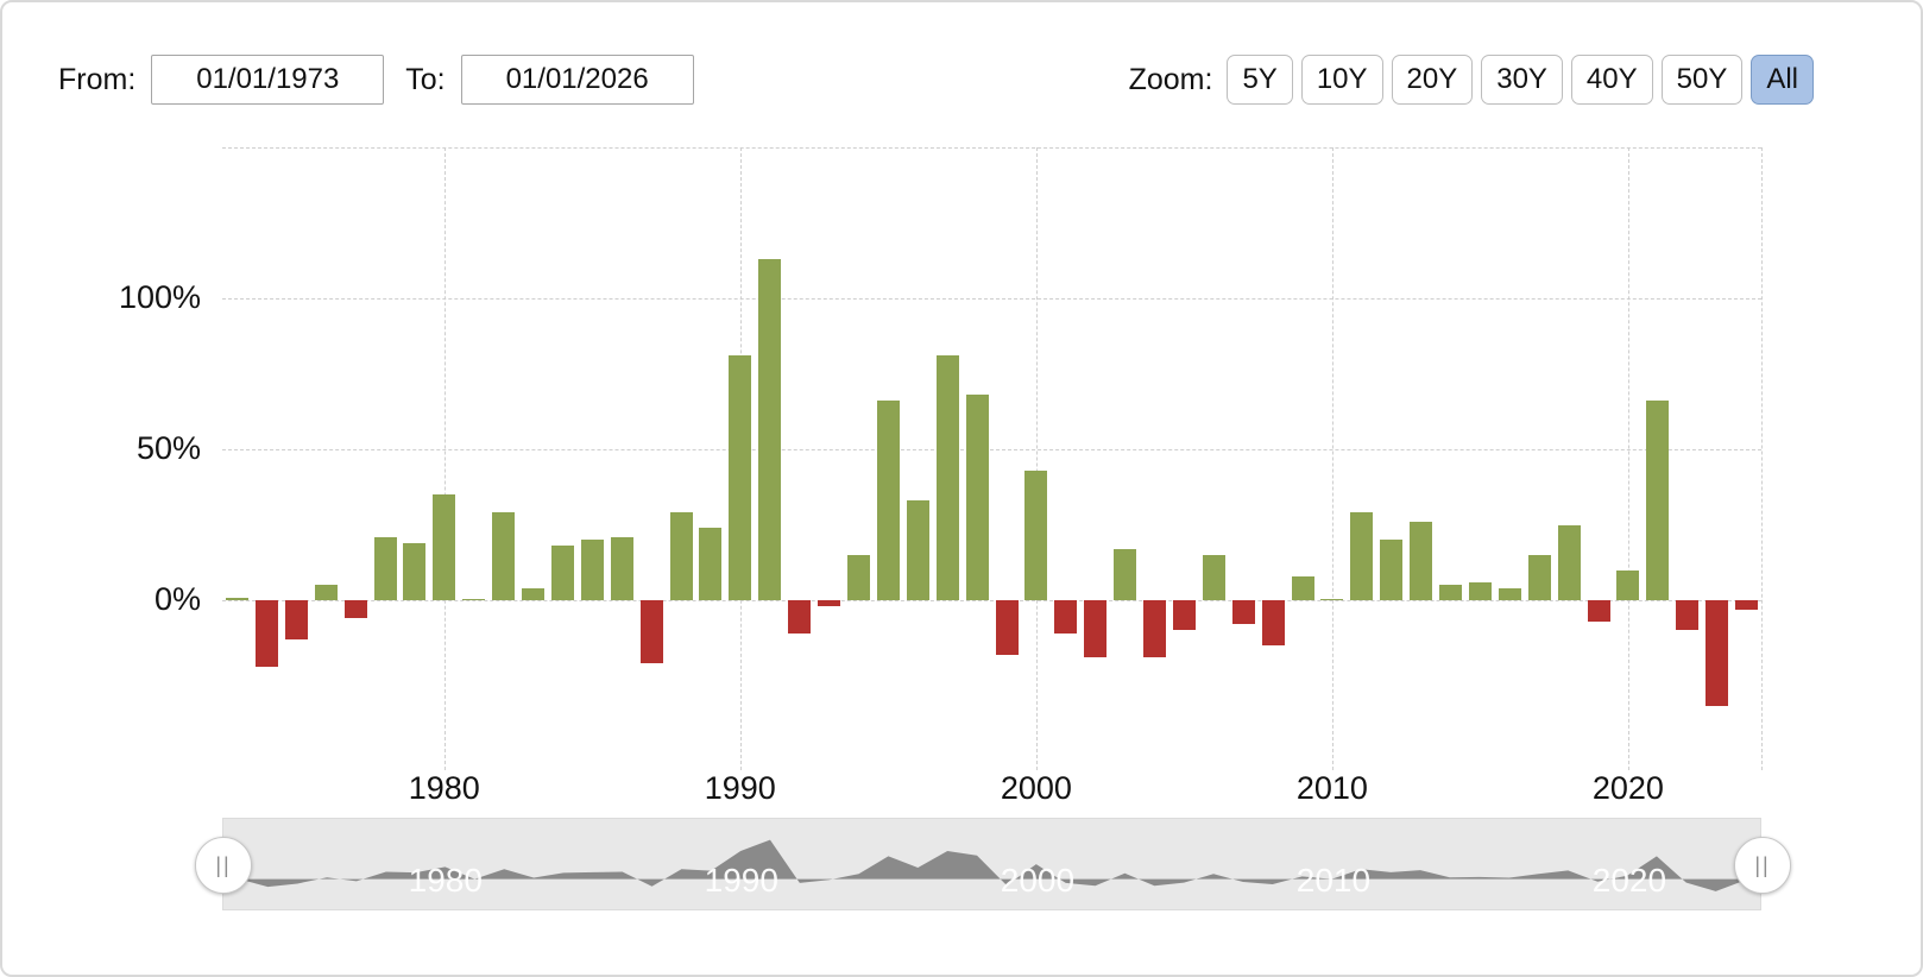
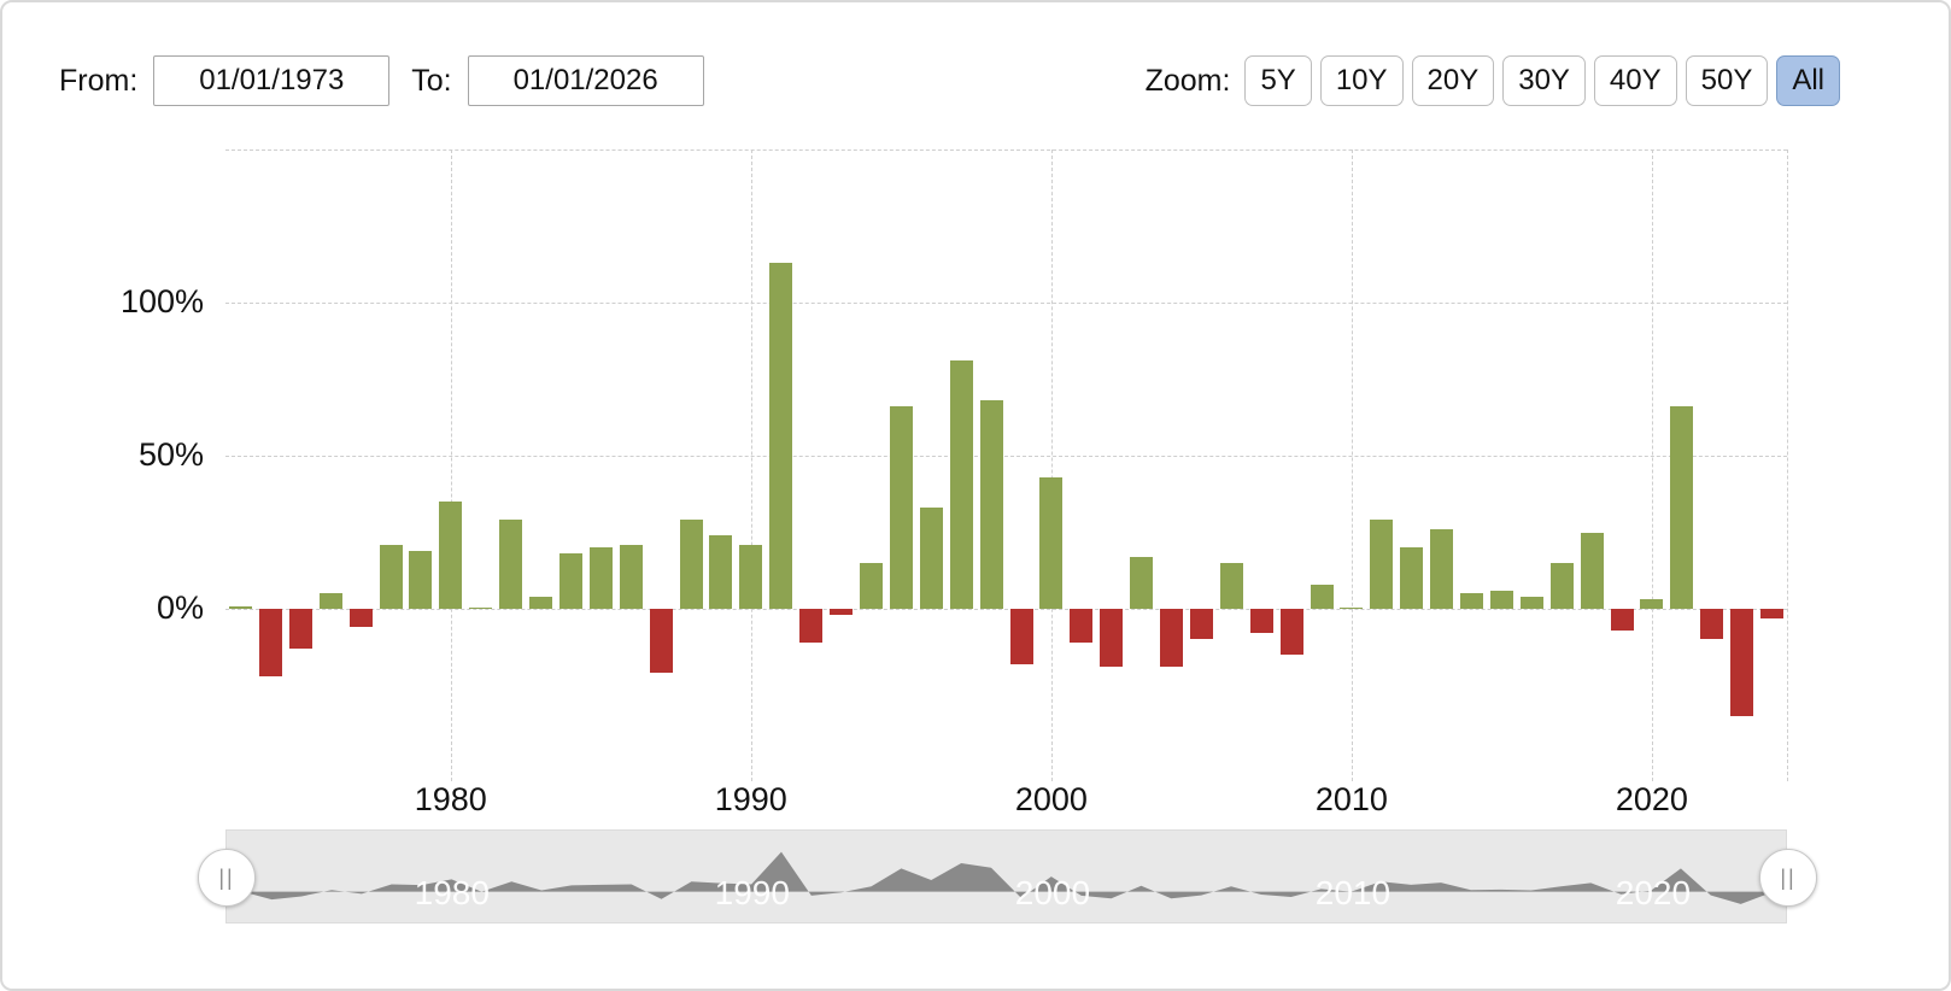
1990: 81% -> 21%
2020: 10% -> 3%
